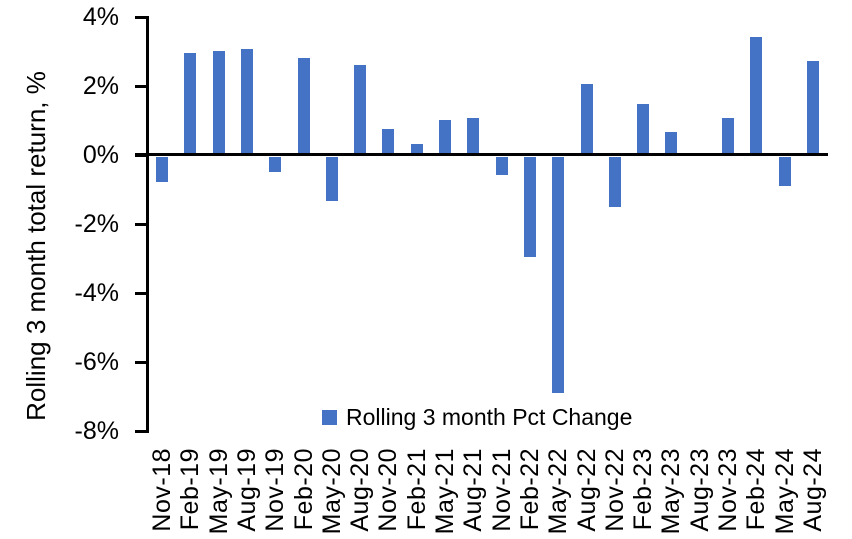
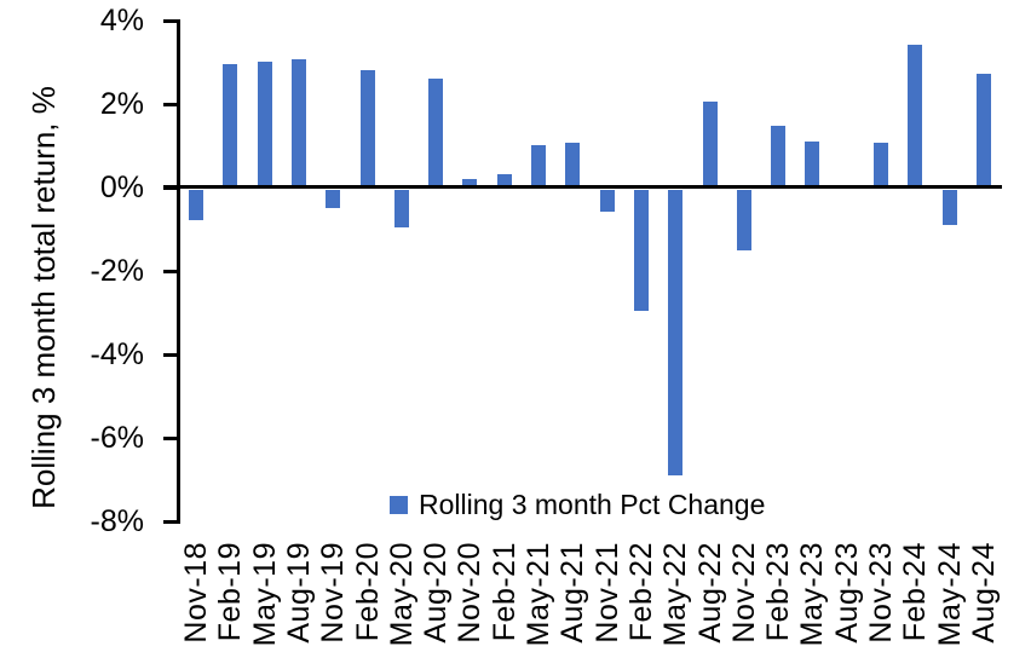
May-20: -1.3% -> -0.9%
Nov-20: 0.8% -> 0.2%
May-23: 0.7% -> 1.1%
